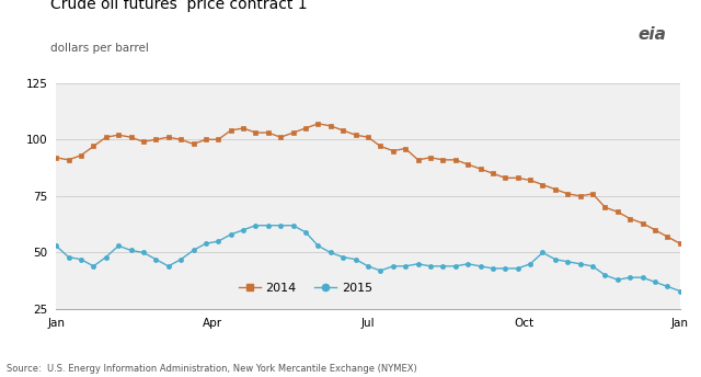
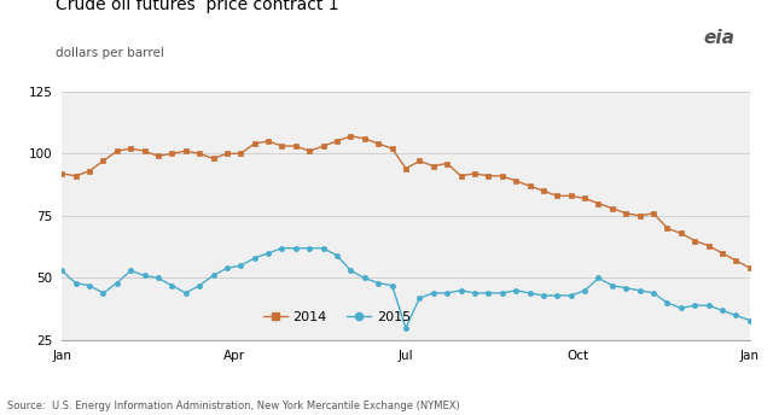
2014/Jul: 101 -> 94
2015/Jul: 44 -> 30
